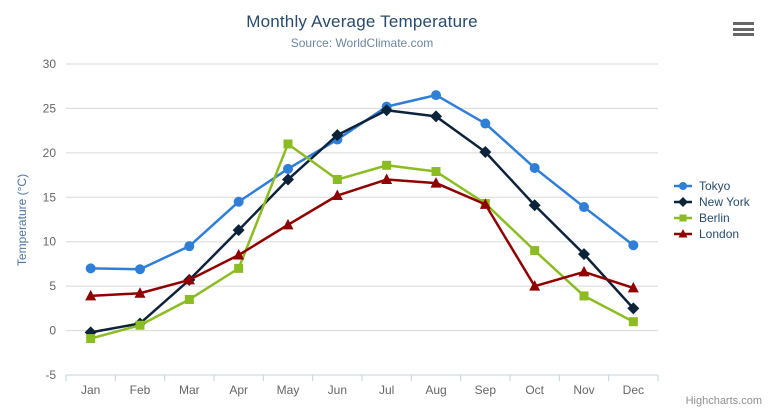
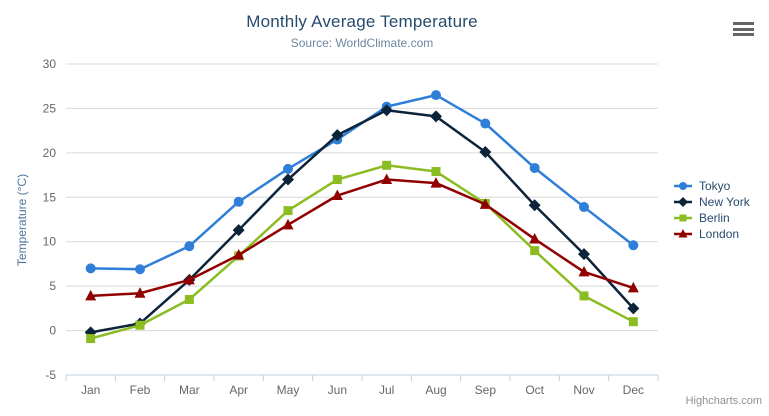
Berlin/Apr: 7 -> 8
Berlin/May: 21 -> 14
London/Oct: 5 -> 10
